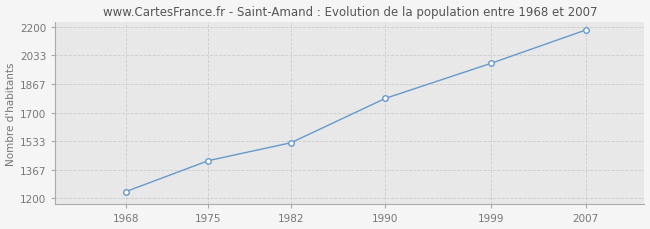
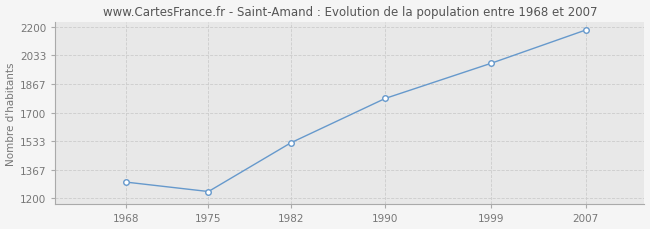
1968: 1240 -> 1300
1975: 1420 -> 1240
